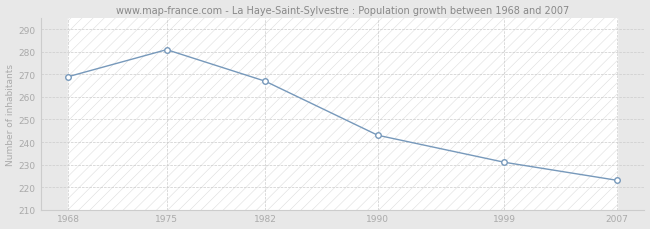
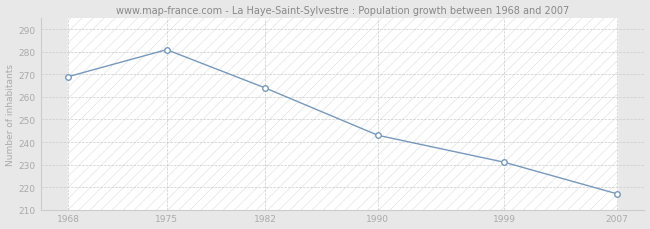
1982: 267 -> 264
2007: 223 -> 217
